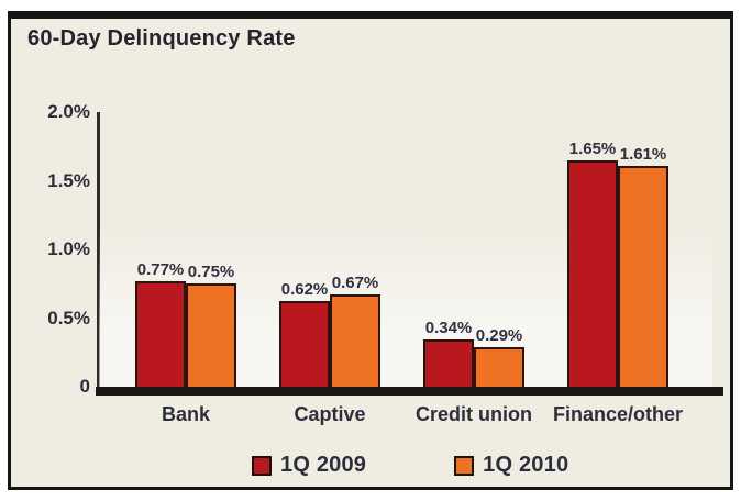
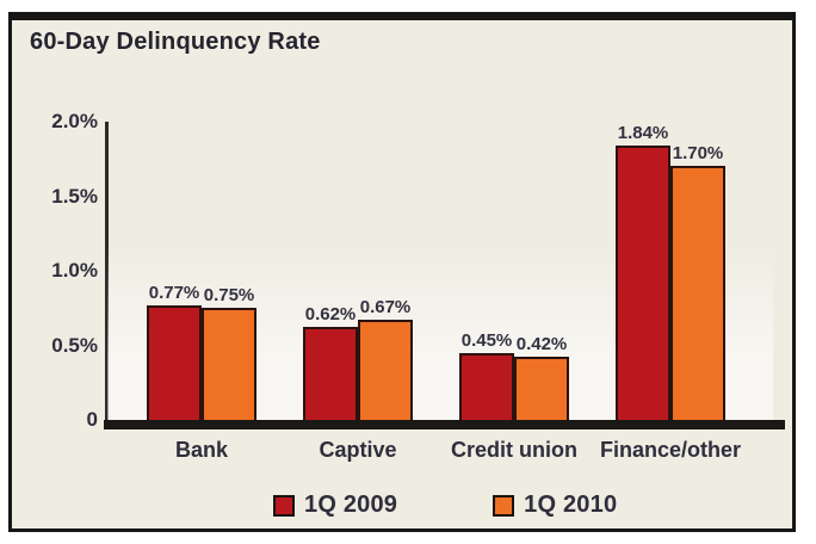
1Q 2009/Credit union: 0.34% -> 0.45%
1Q 2010/Credit union: 0.29% -> 0.42%
1Q 2009/Finance/other: 1.65% -> 1.84%
1Q 2010/Finance/other: 1.61% -> 1.70%
